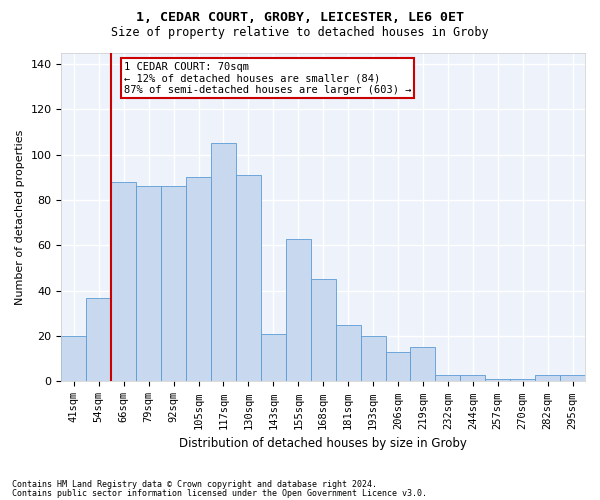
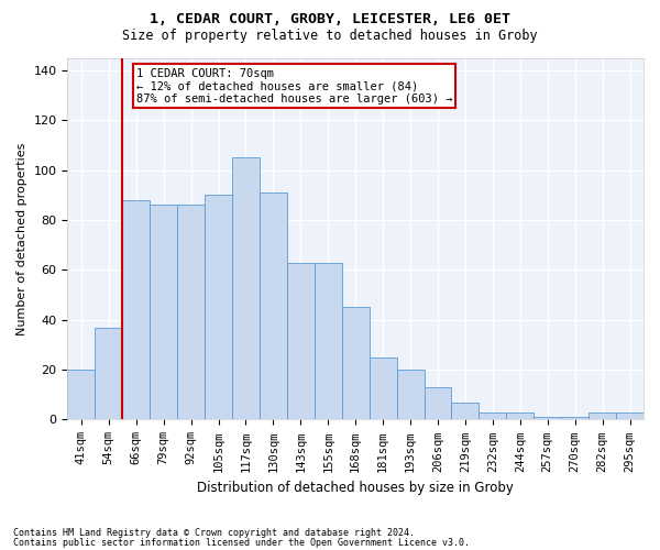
143sqm: 21 -> 63
219sqm: 15 -> 7
